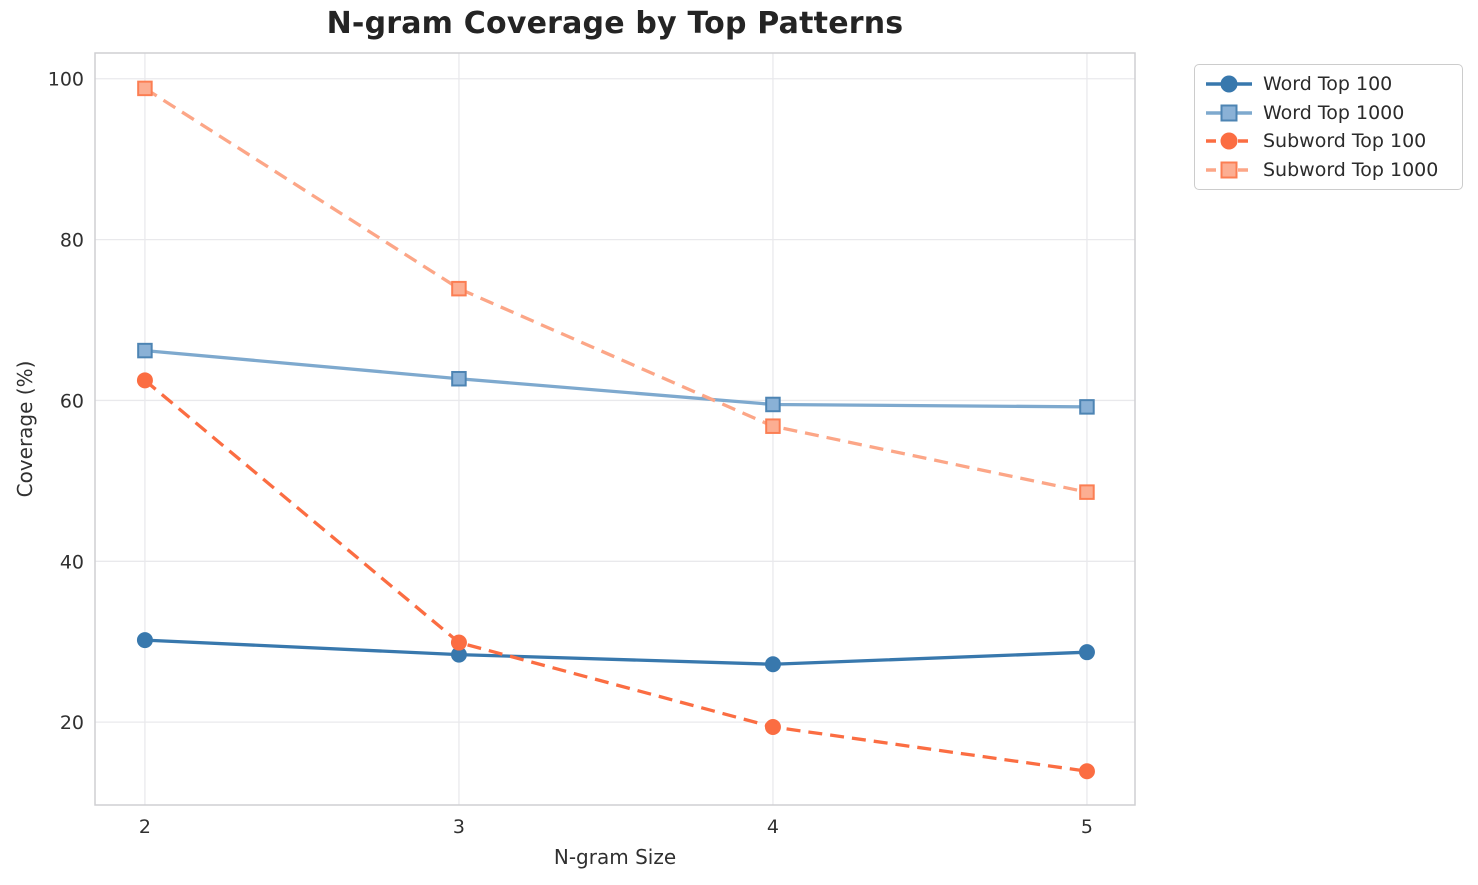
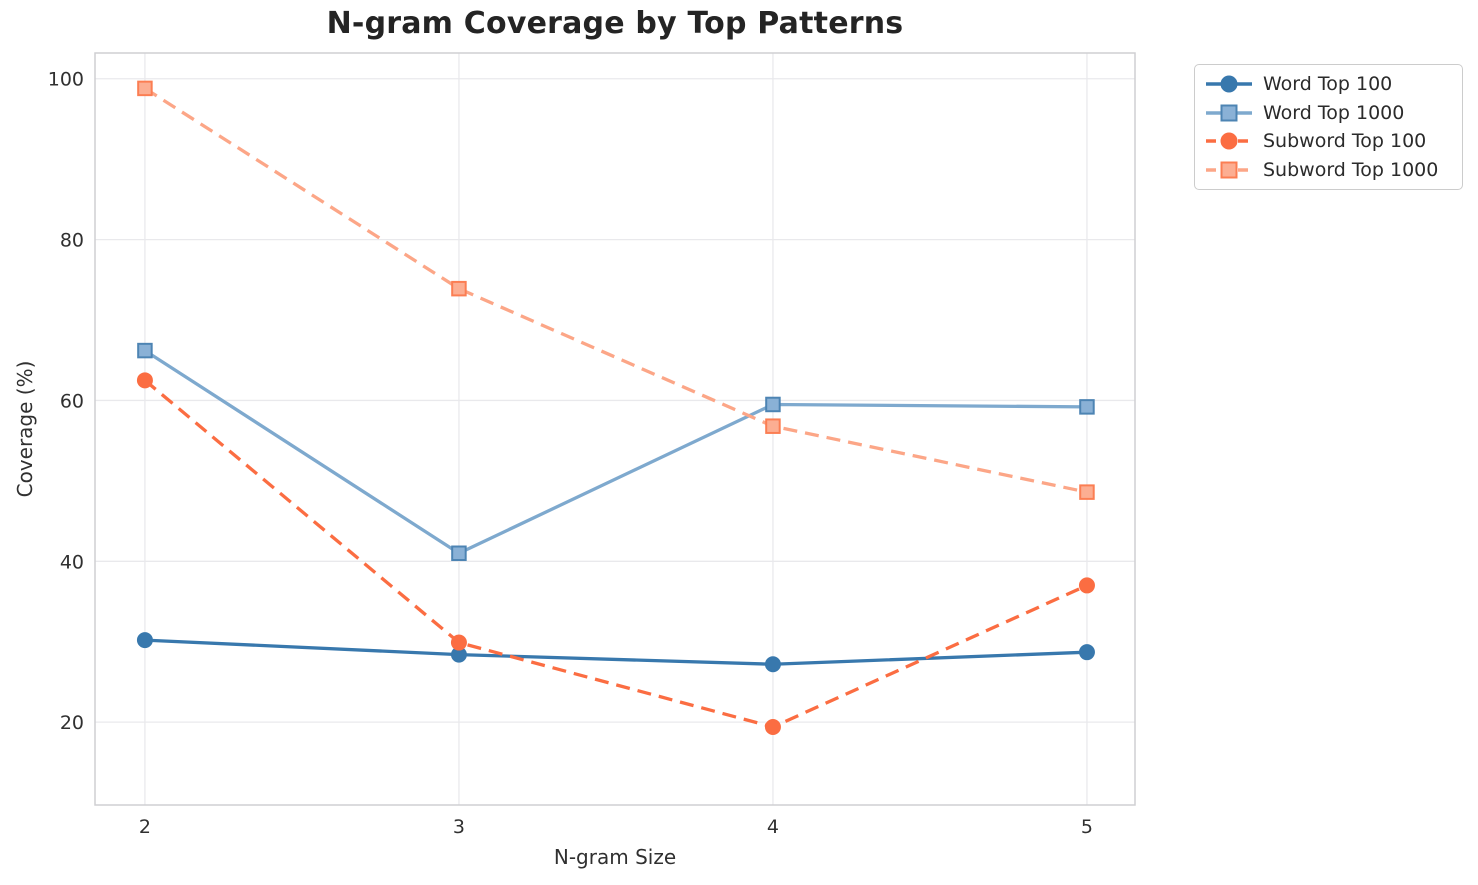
Word Top 1000/3: 63 -> 41
Subword Top 100/5: 14 -> 37
